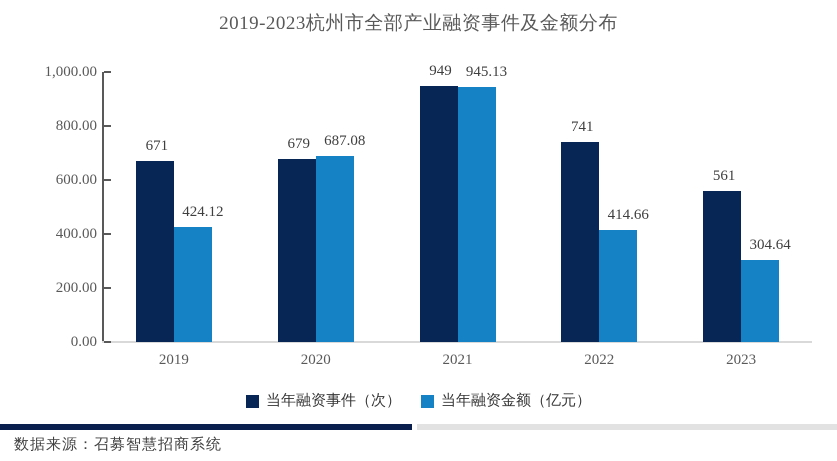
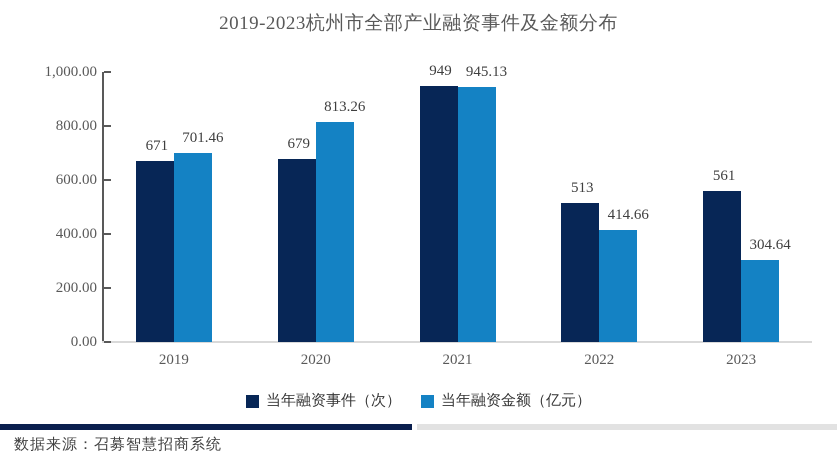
当年融资金额（亿元）/2019: 424.12 -> 701.46
当年融资金额（亿元）/2020: 687.08 -> 813.26
当年融资事件（次）/2022: 741 -> 513
